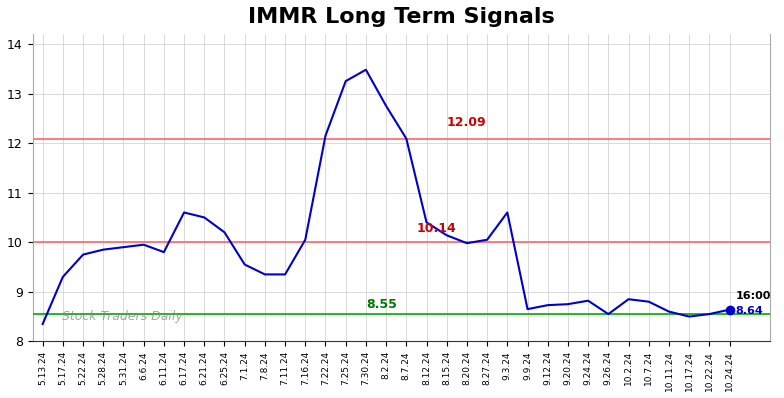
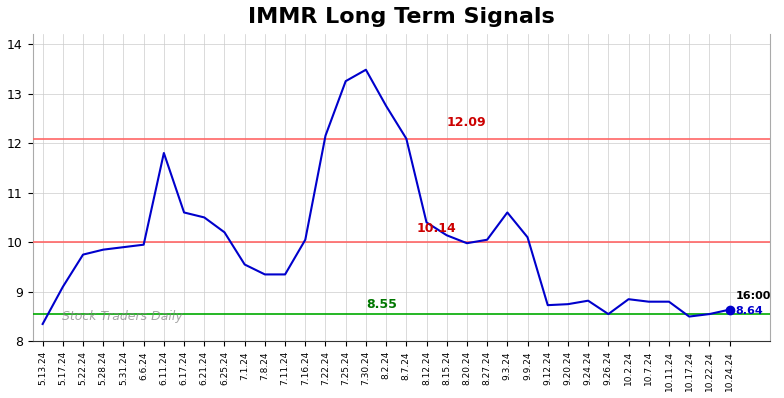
5.17.24: 9.30 -> 9.10
6.11.24: 9.80 -> 11.80
9.9.24: 8.65 -> 10.10
10.11.24: 8.60 -> 8.80
